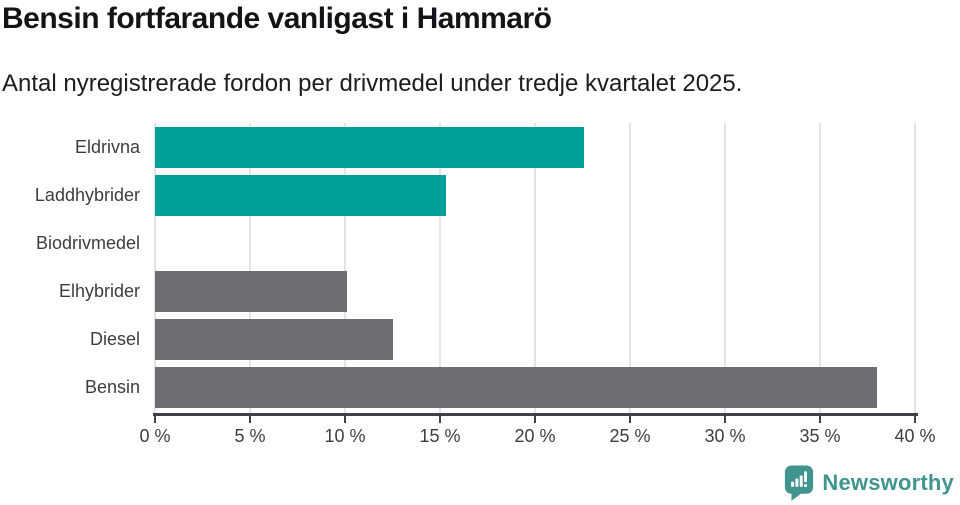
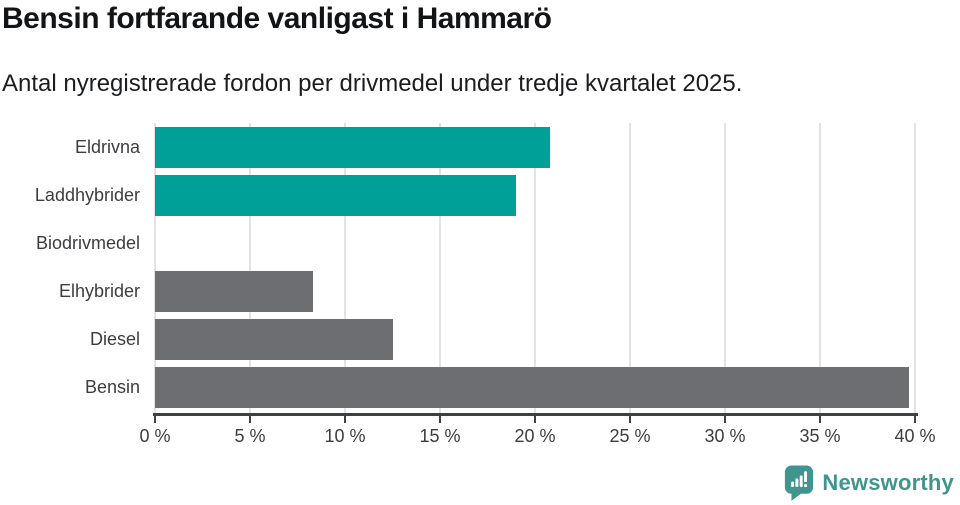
Eldrivna: 22.6% -> 20.8%
Laddhybrider: 15.3% -> 19.0%
Elhybrider: 10.1% -> 8.3%
Bensin: 38.0% -> 39.7%
